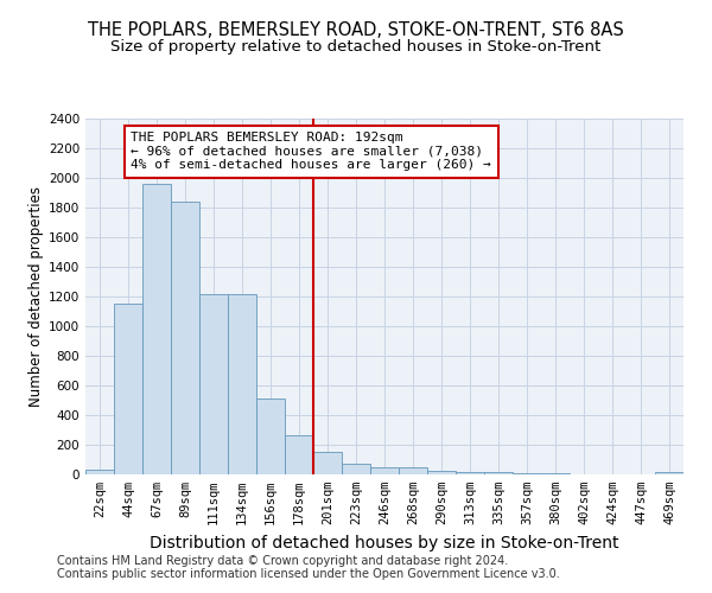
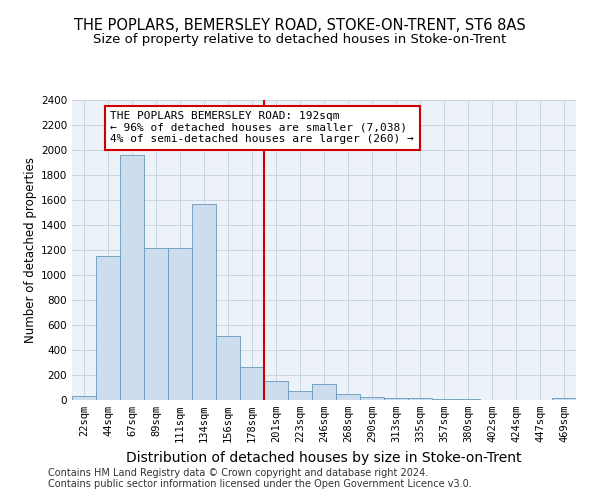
89sqm: 1840 -> 1220
134sqm: 1220 -> 1570
246sqm: 50 -> 130
